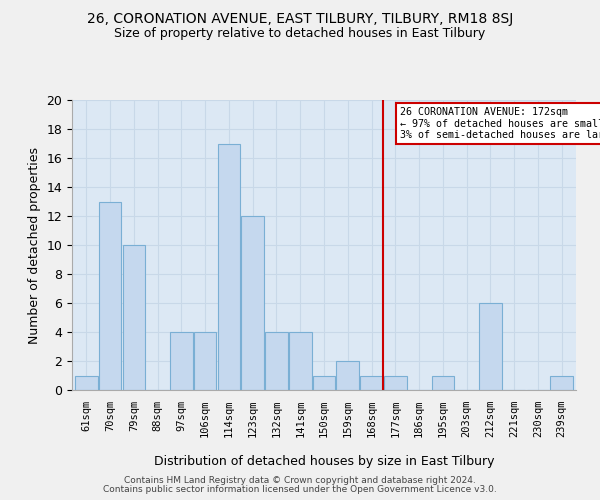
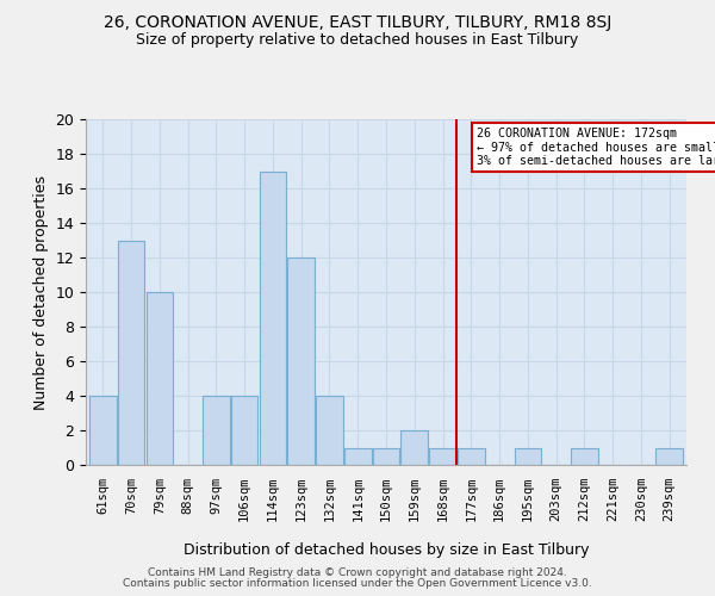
61sqm: 1 -> 4
141sqm: 4 -> 1
212sqm: 6 -> 1
